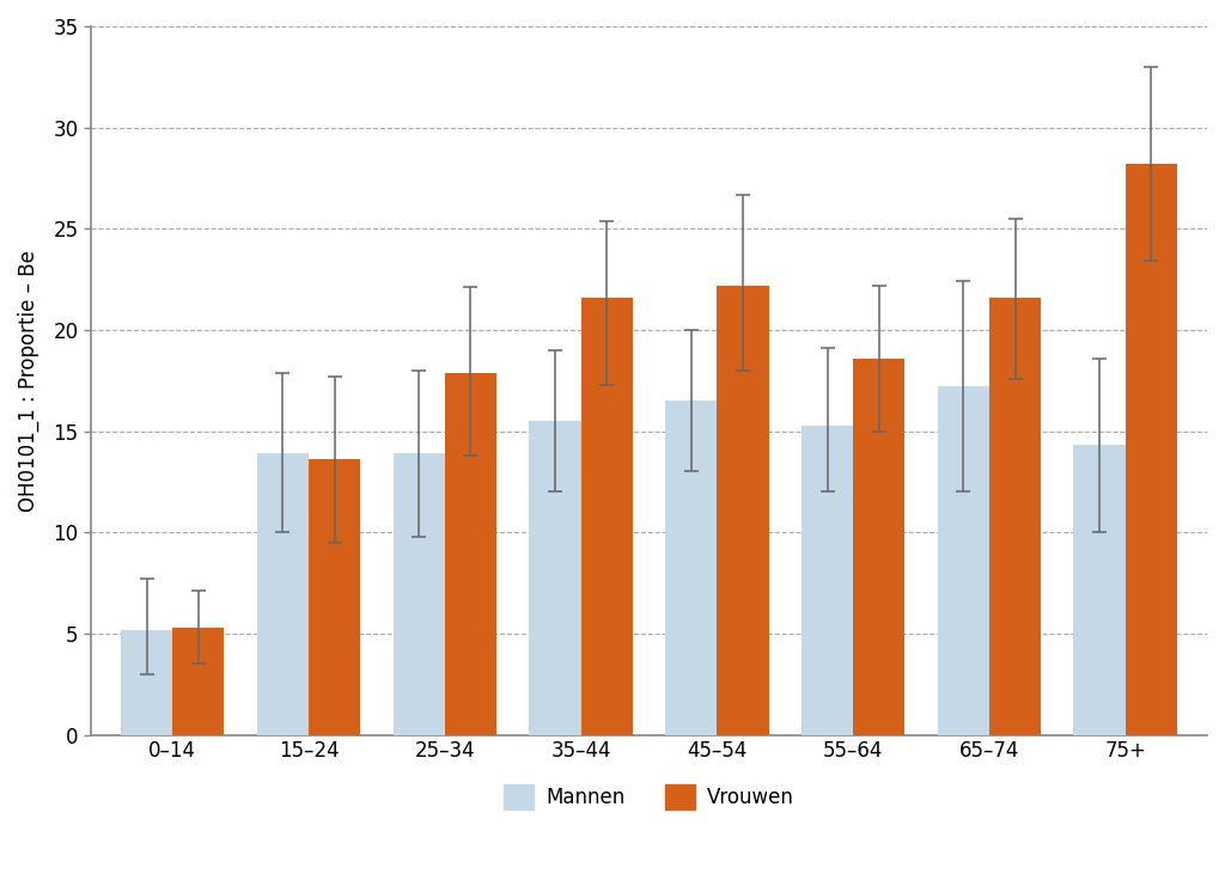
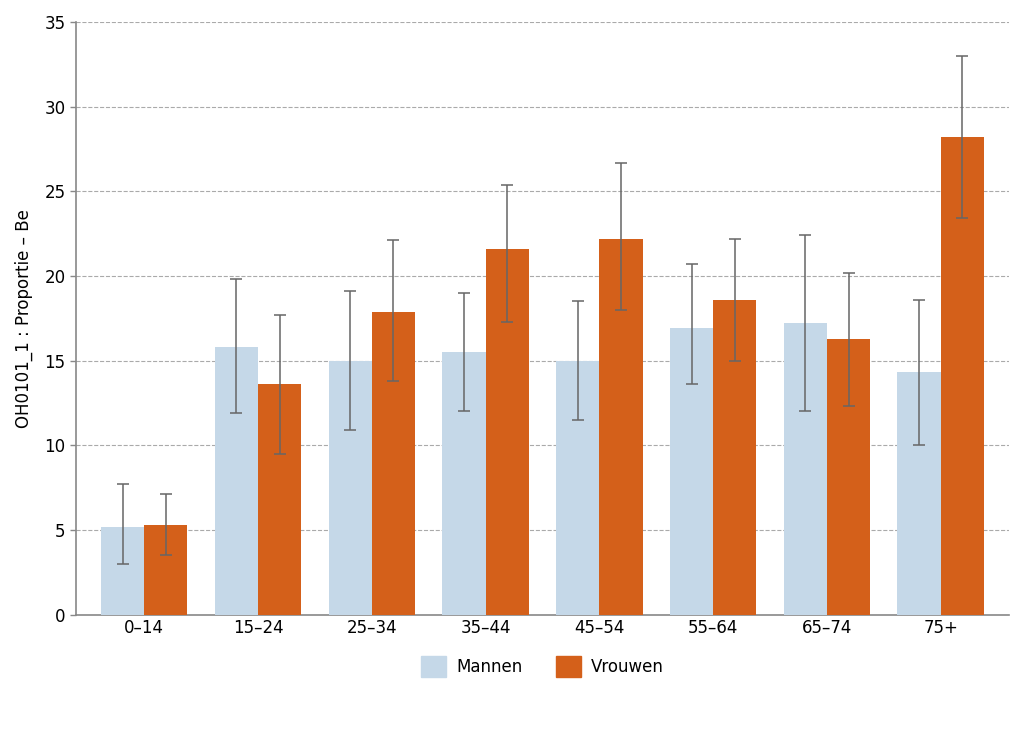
Mannen/15–24: 13.9 -> 15.8
Mannen/25–34: 13.9 -> 15.0
Mannen/45–54: 16.5 -> 15.0
Mannen/55–64: 15.3 -> 16.9
Vrouwen/65–74: 21.6 -> 16.3
